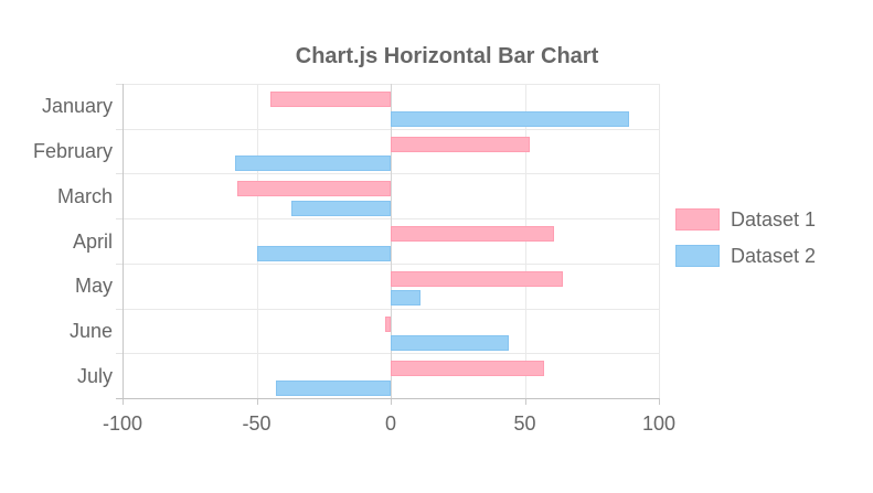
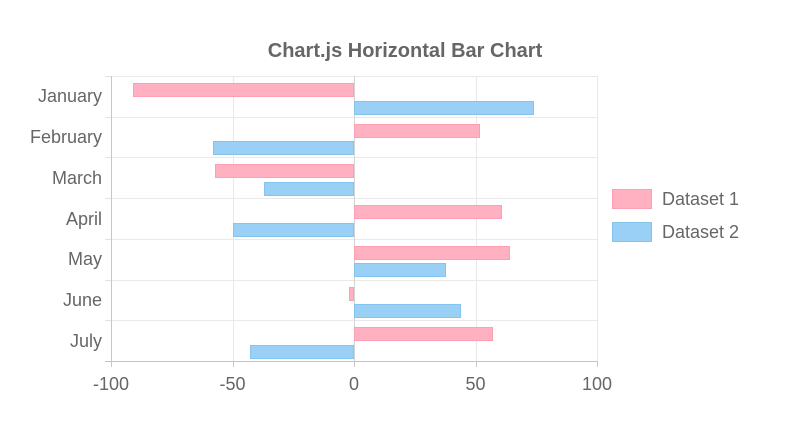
Dataset 1/January: -45 -> -91
Dataset 2/January: 89 -> 74
Dataset 2/May: 11 -> 38
